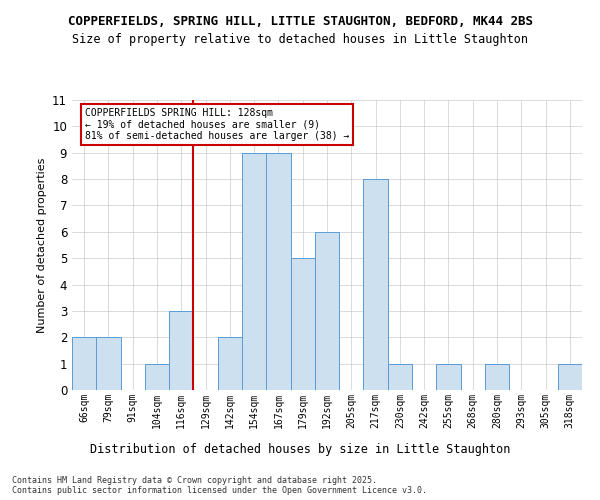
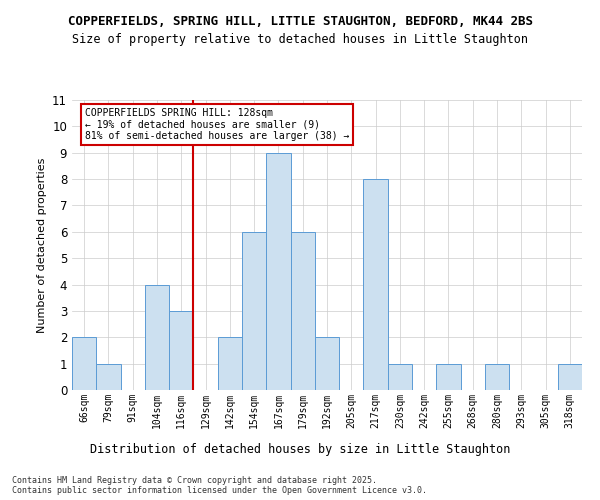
79sqm: 2 -> 1
104sqm: 1 -> 4
154sqm: 9 -> 6
179sqm: 5 -> 6
192sqm: 6 -> 2
